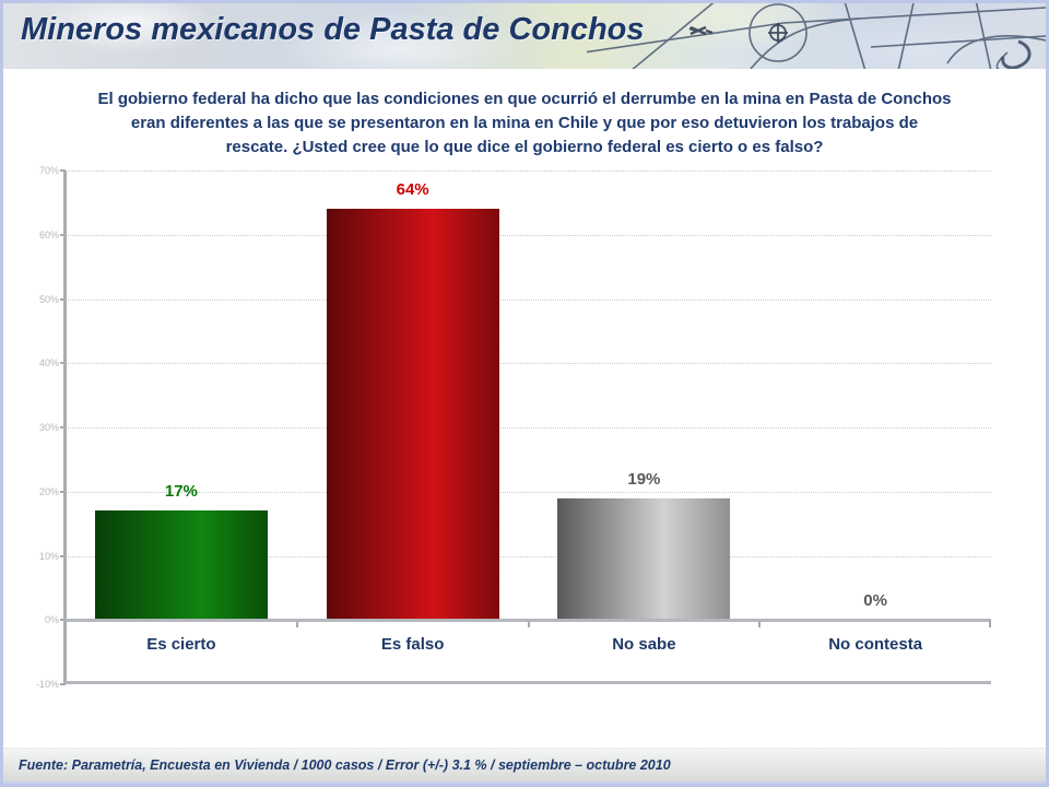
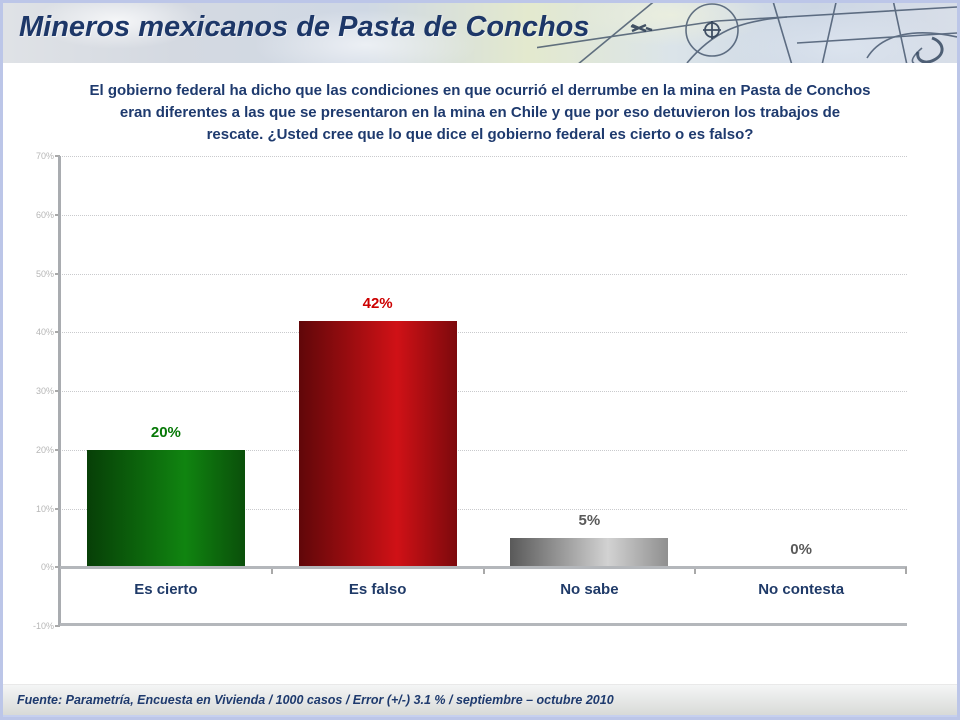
Es cierto: 17% -> 20%
Es falso: 64% -> 42%
No sabe: 19% -> 5%
